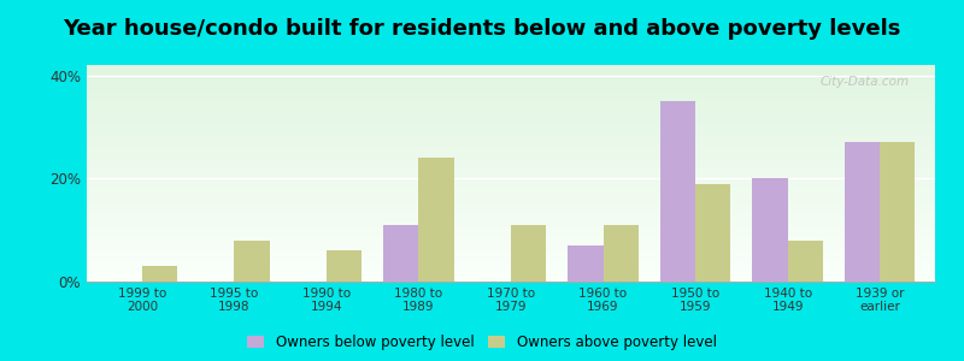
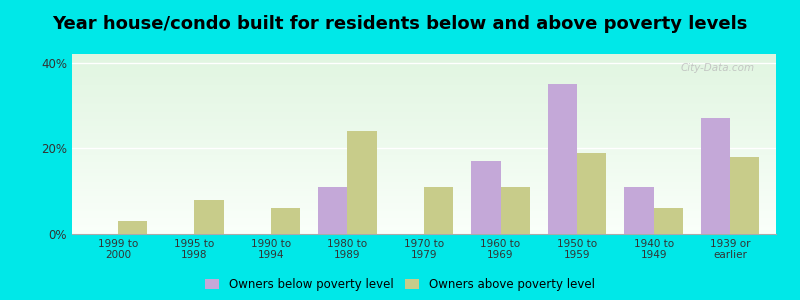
Owners below poverty level/1960 to 1969: 7% -> 17%
Owners below poverty level/1940 to 1949: 20% -> 11%
Owners above poverty level/1940 to 1949: 8% -> 6%
Owners above poverty level/1939 or earlier: 27% -> 18%
